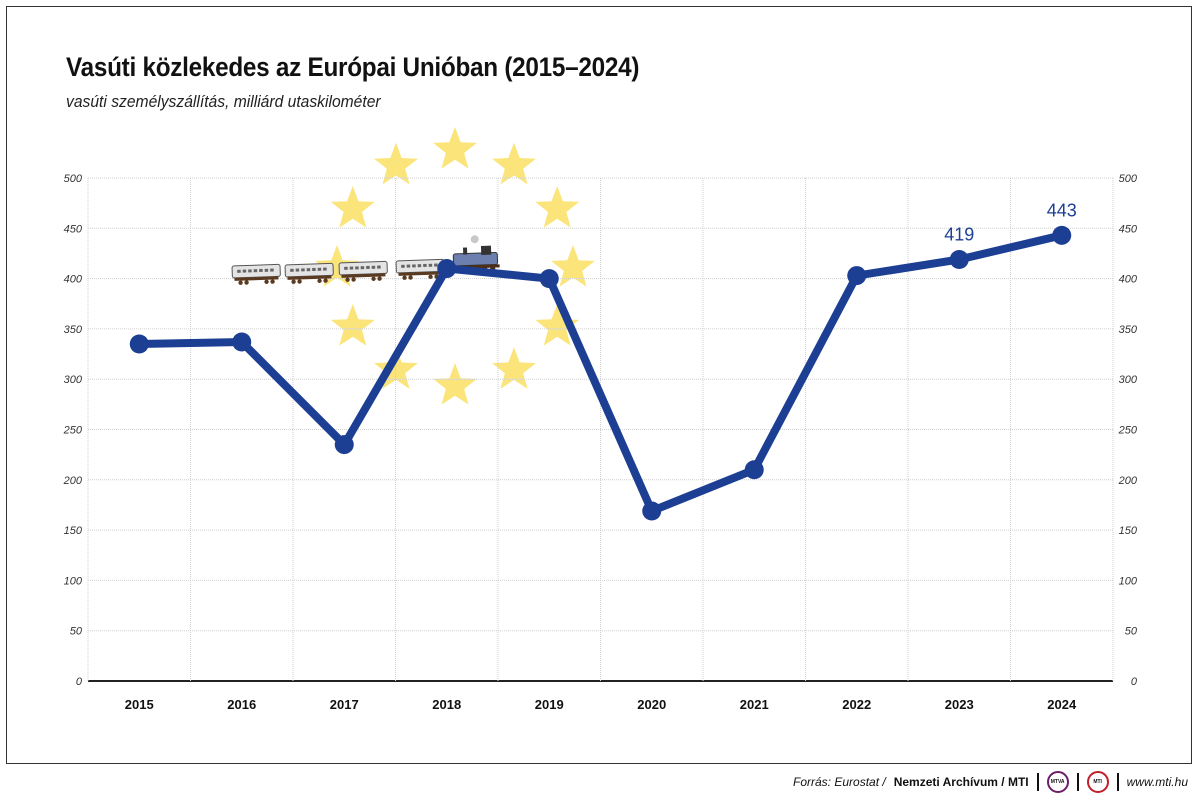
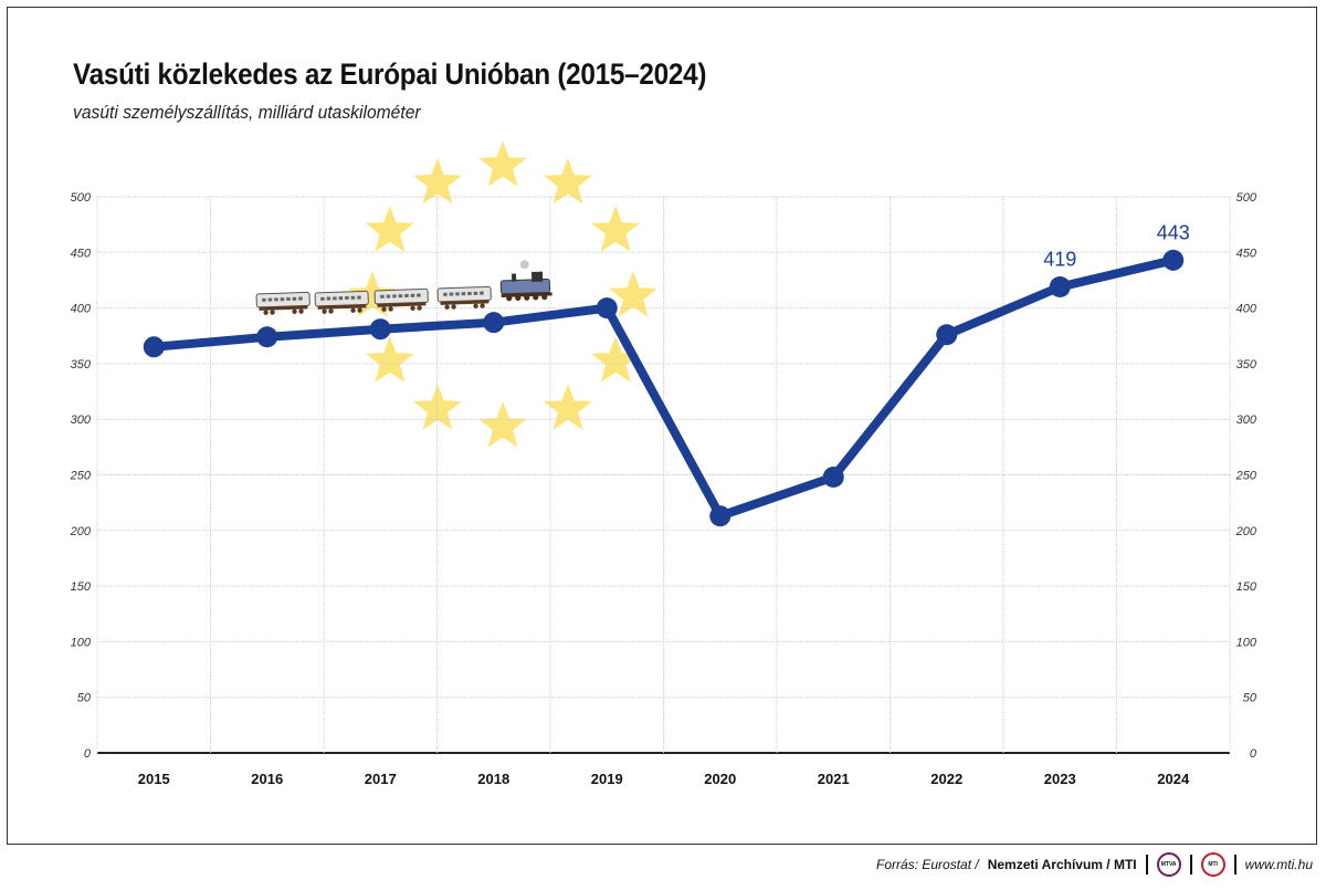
2015: 335 -> 365
2016: 337 -> 374
2017: 235 -> 381
2018: 410 -> 387
2020: 169 -> 213
2021: 210 -> 248
2022: 403 -> 376
